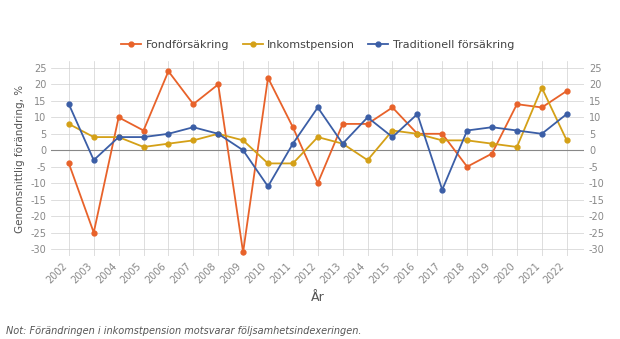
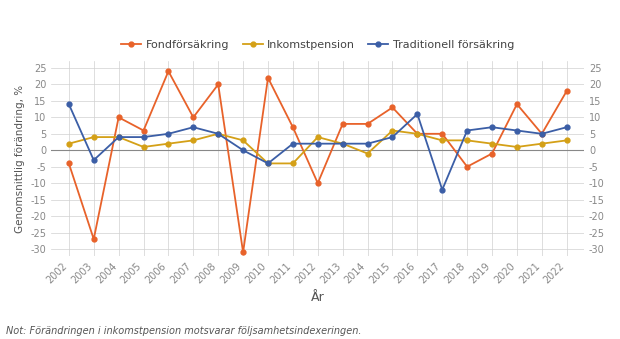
Inkomstpension/2002: 8 -> 2
Fondförsäkring/2003: -25 -> -27
Fondförsäkring/2007: 14 -> 10
Traditionell försäkring/2010: -11 -> -4
Traditionell försäkring/2012: 13 -> 2
Inkomstpension/2014: -3 -> -1
Traditionell försäkring/2014: 10 -> 2
Fondförsäkring/2021: 13 -> 5
Inkomstpension/2021: 19 -> 2
Traditionell försäkring/2022: 11 -> 7
